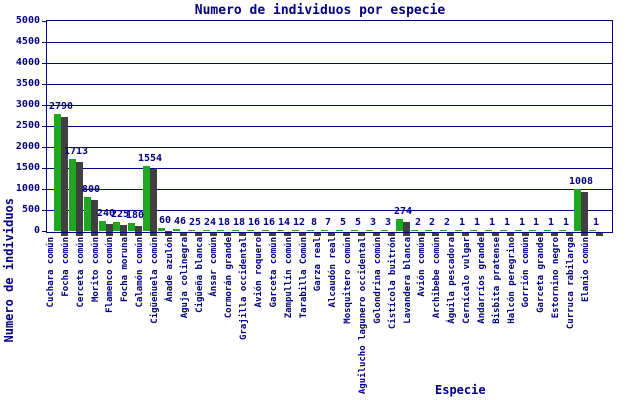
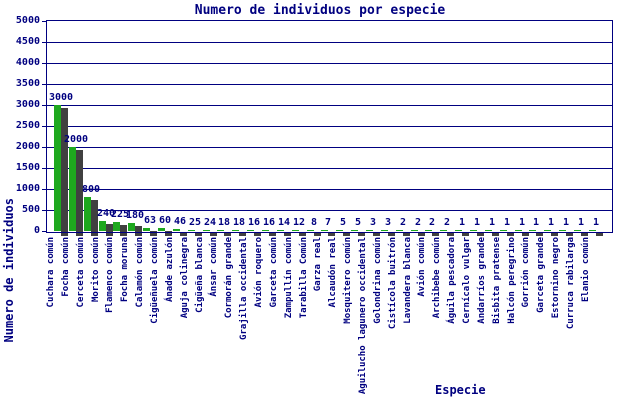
Cuchara común: 2790 -> 3000
Focha común: 1713 -> 2000
Calamón común: 1554 -> 63
Cistícola buitrón: 274 -> 2
Curruca rabilarga: 1008 -> 1
